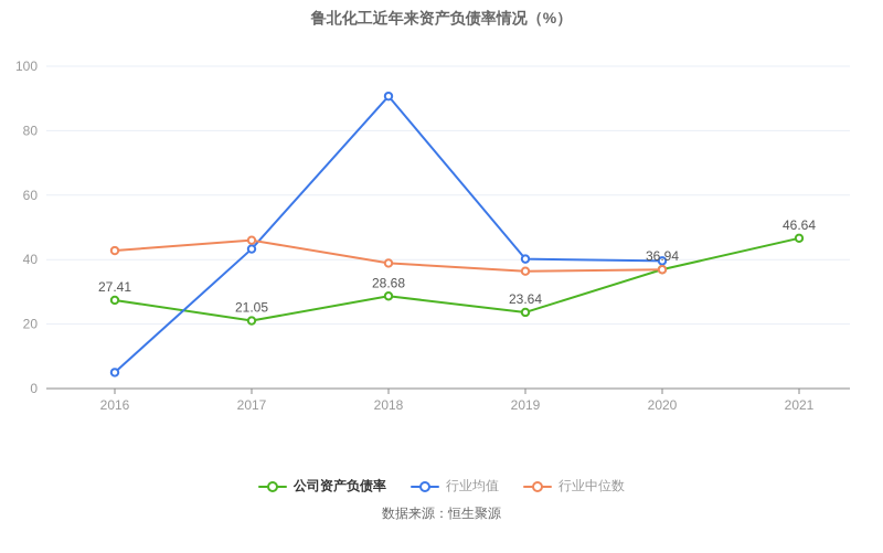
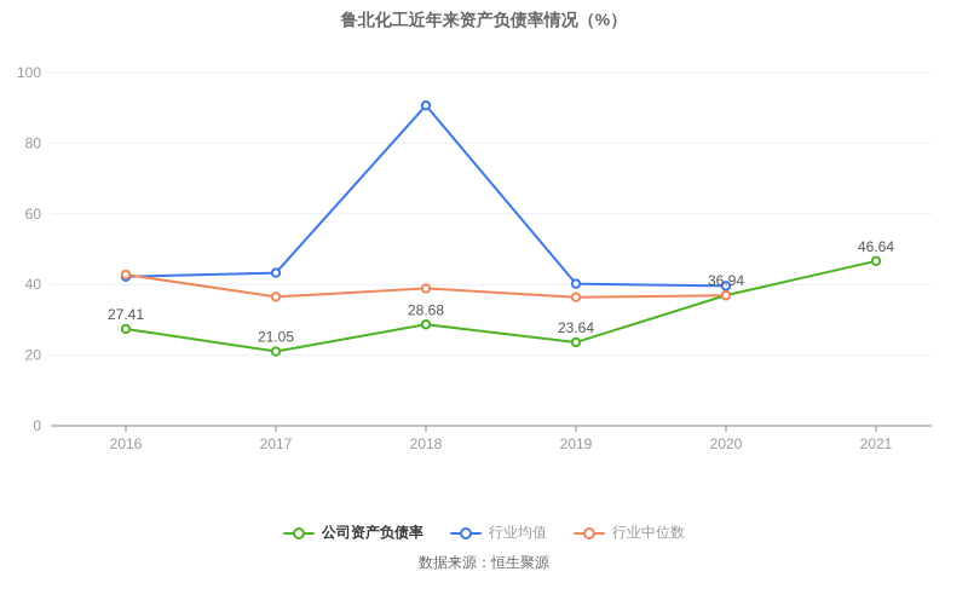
行业均值/2016: 5 -> 42
行业中位数/2017: 46 -> 36
